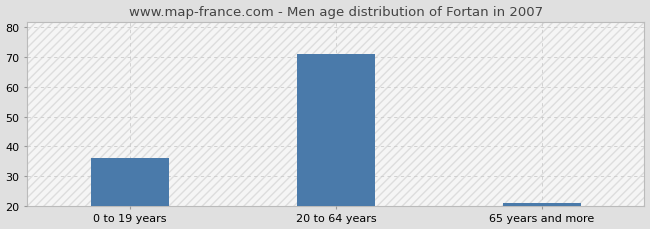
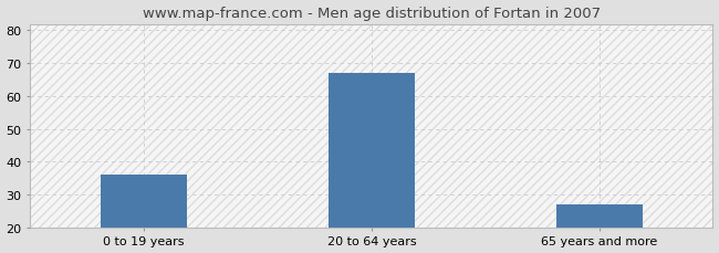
20 to 64 years: 71 -> 67
65 years and more: 21 -> 27
